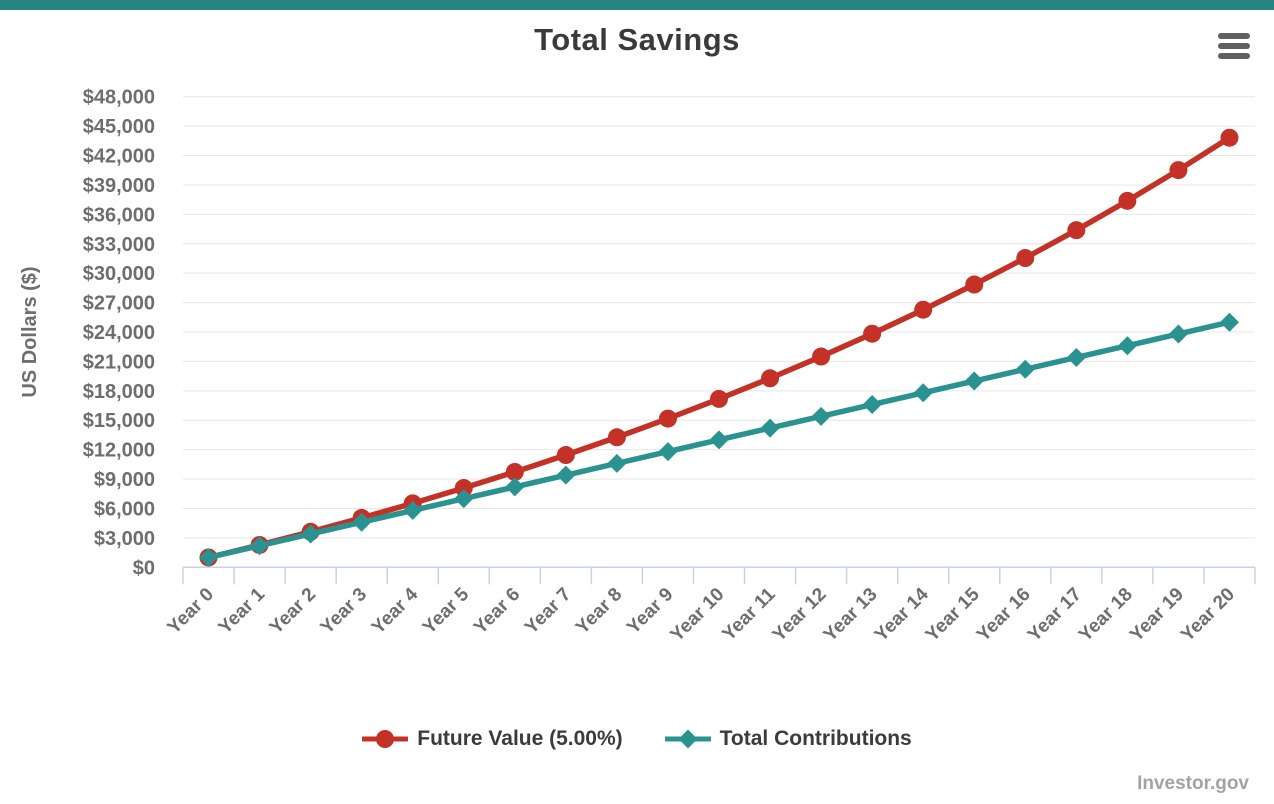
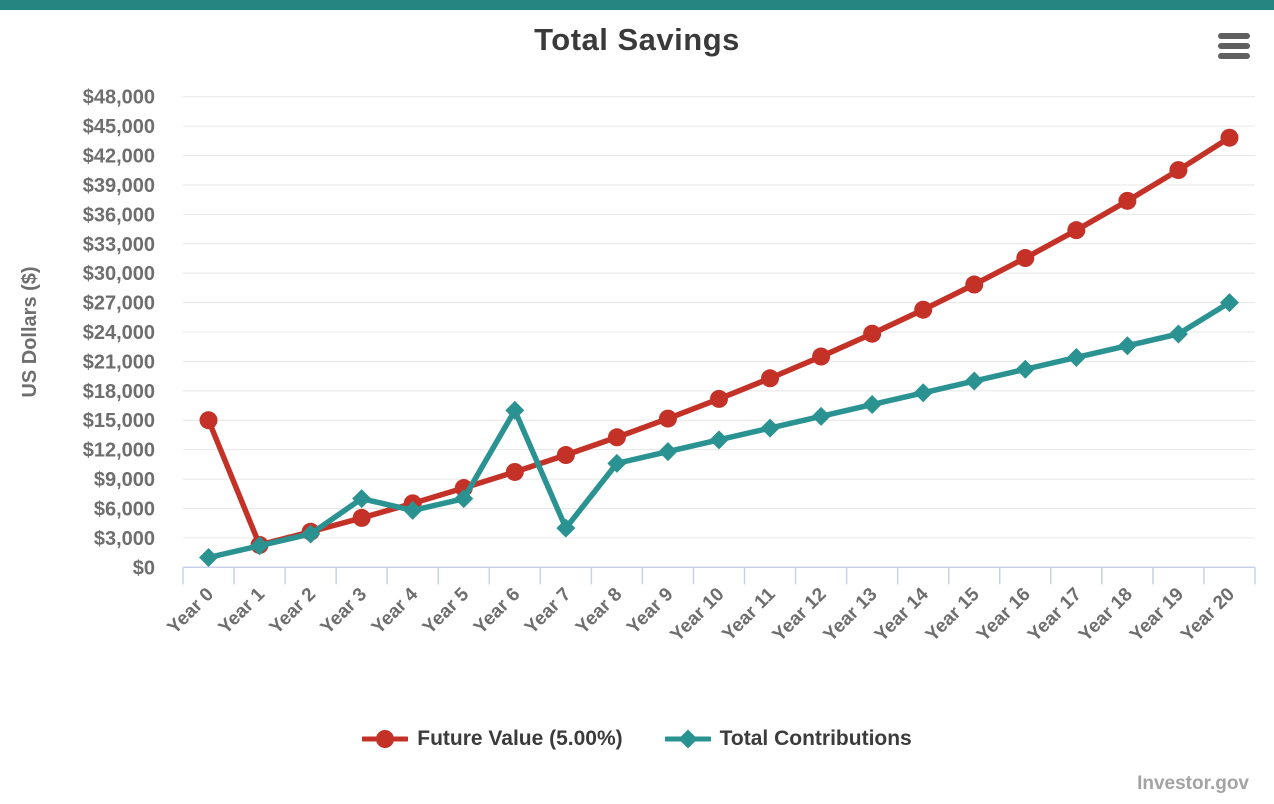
Future Value (5.00%)/Year 0: $1000 -> $15000
Total Contributions/Year 3: $5000 -> $7000
Total Contributions/Year 6: $8000 -> $16000
Total Contributions/Year 7: $9000 -> $4000
Total Contributions/Year 20: $25000 -> $27000
